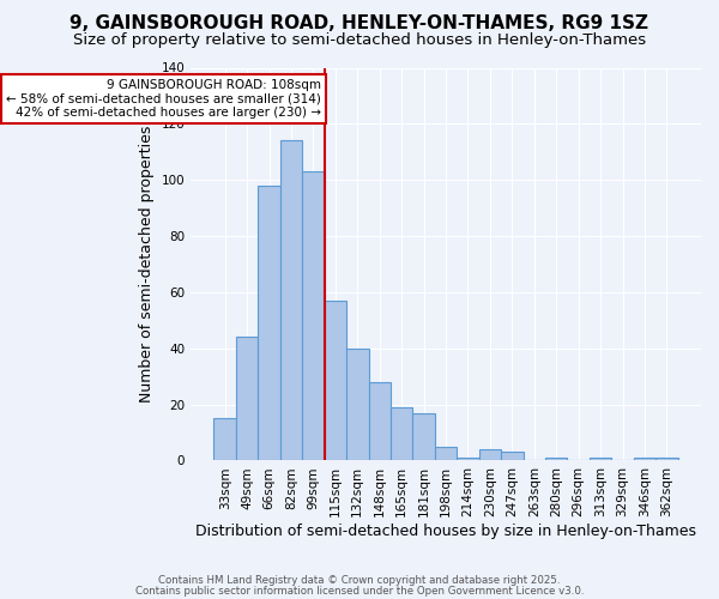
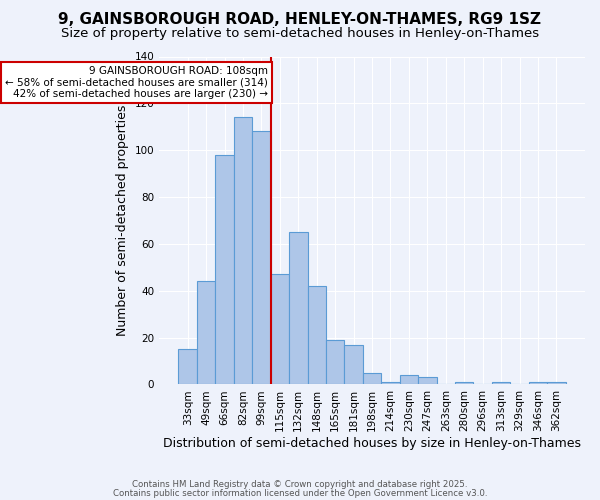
99sqm: 103 -> 108
115sqm: 57 -> 47
132sqm: 40 -> 65
148sqm: 28 -> 42
